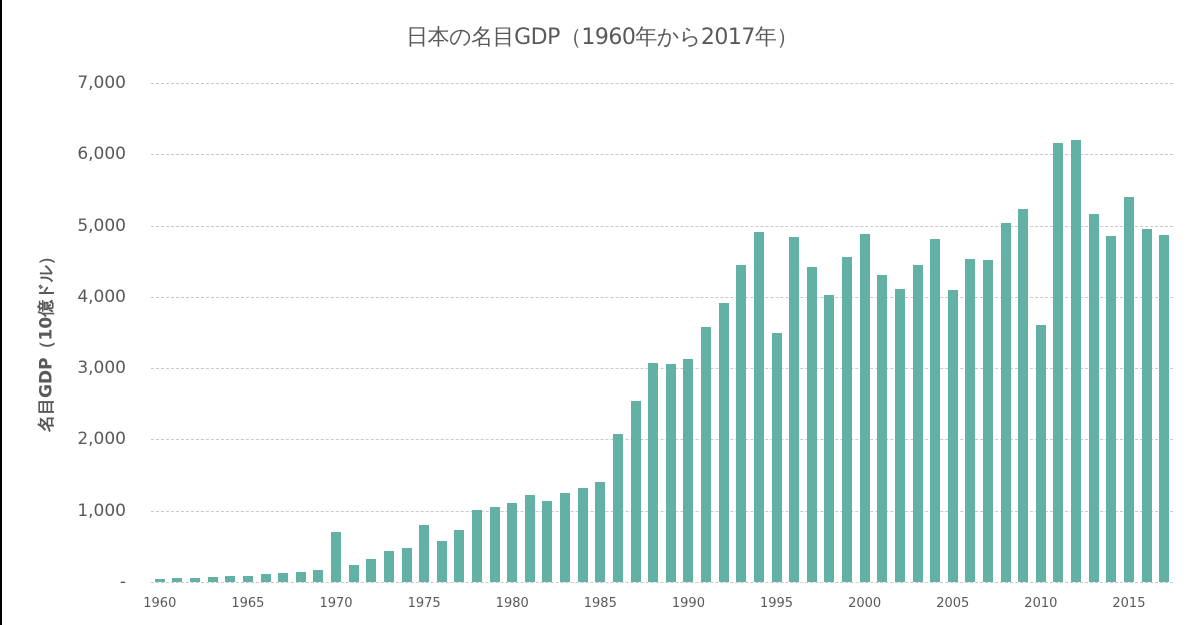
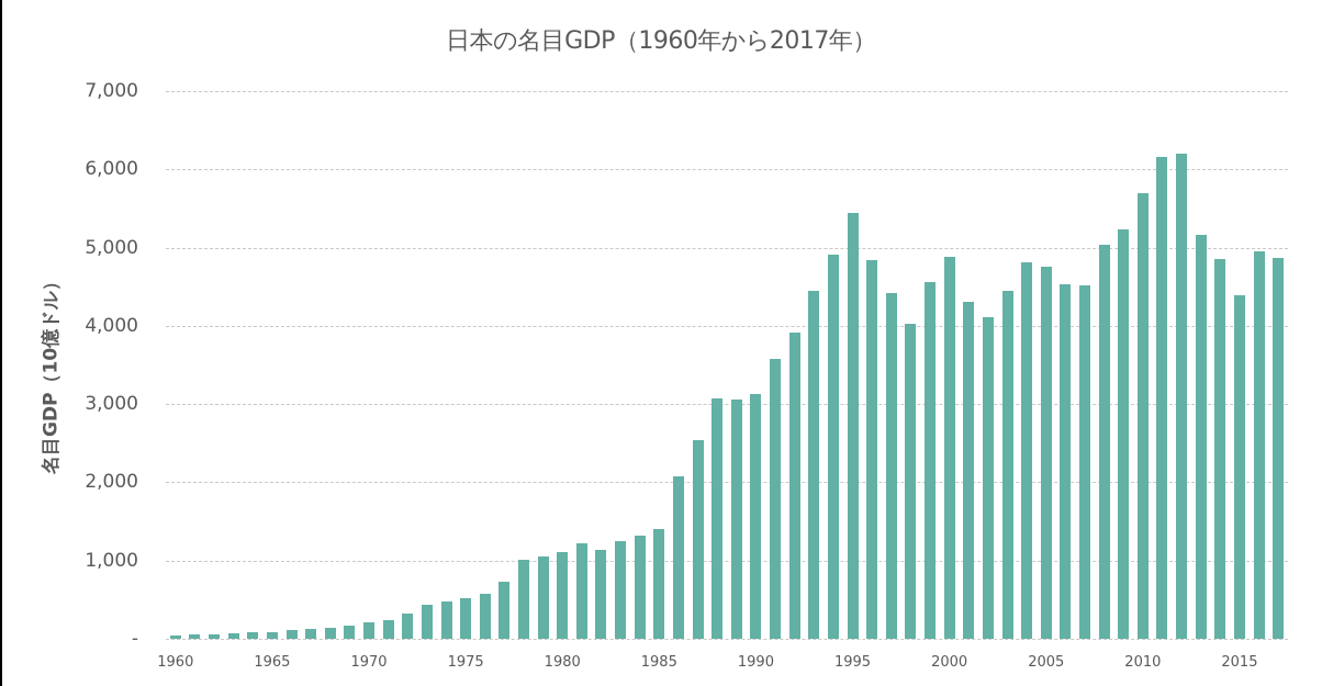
1970: 700 -> 200
1975: 800 -> 500
1995: 3500 -> 5400
2005: 4100 -> 4800
2010: 3600 -> 5700
2015: 5400 -> 4400
